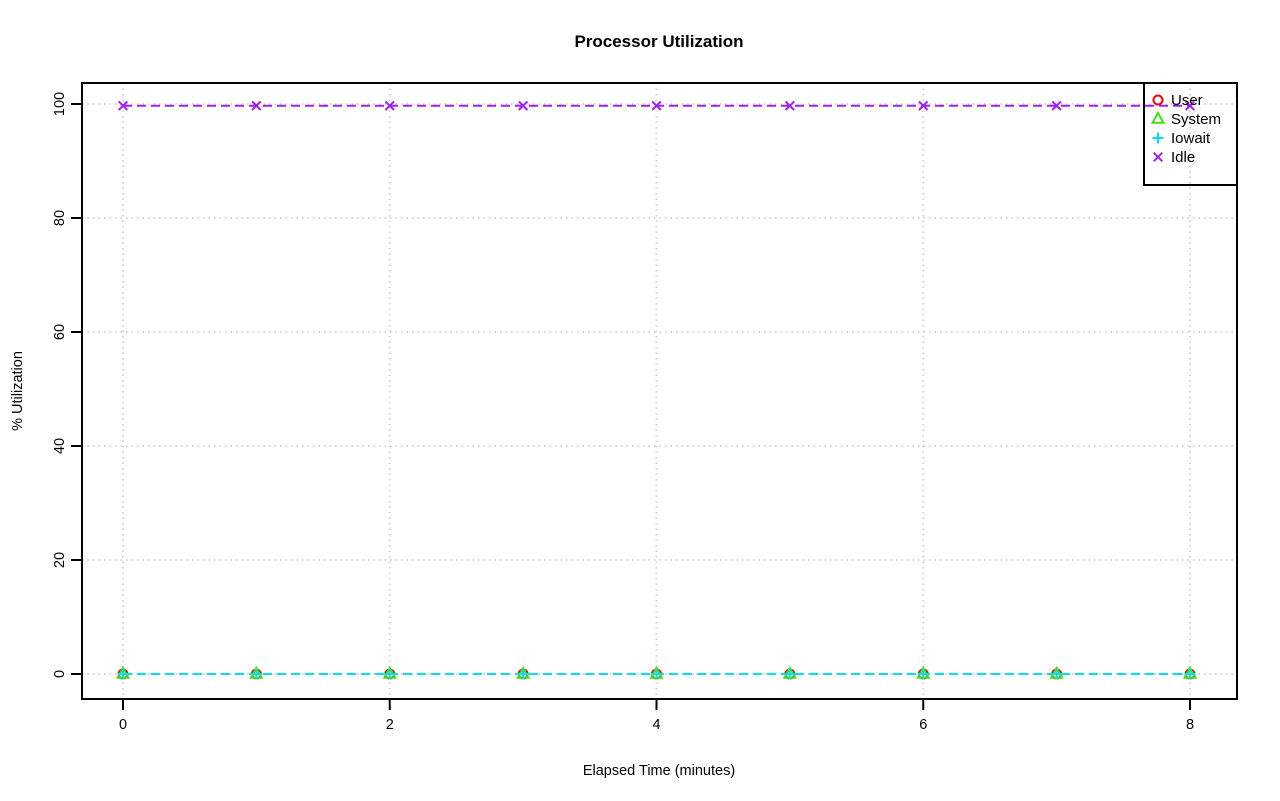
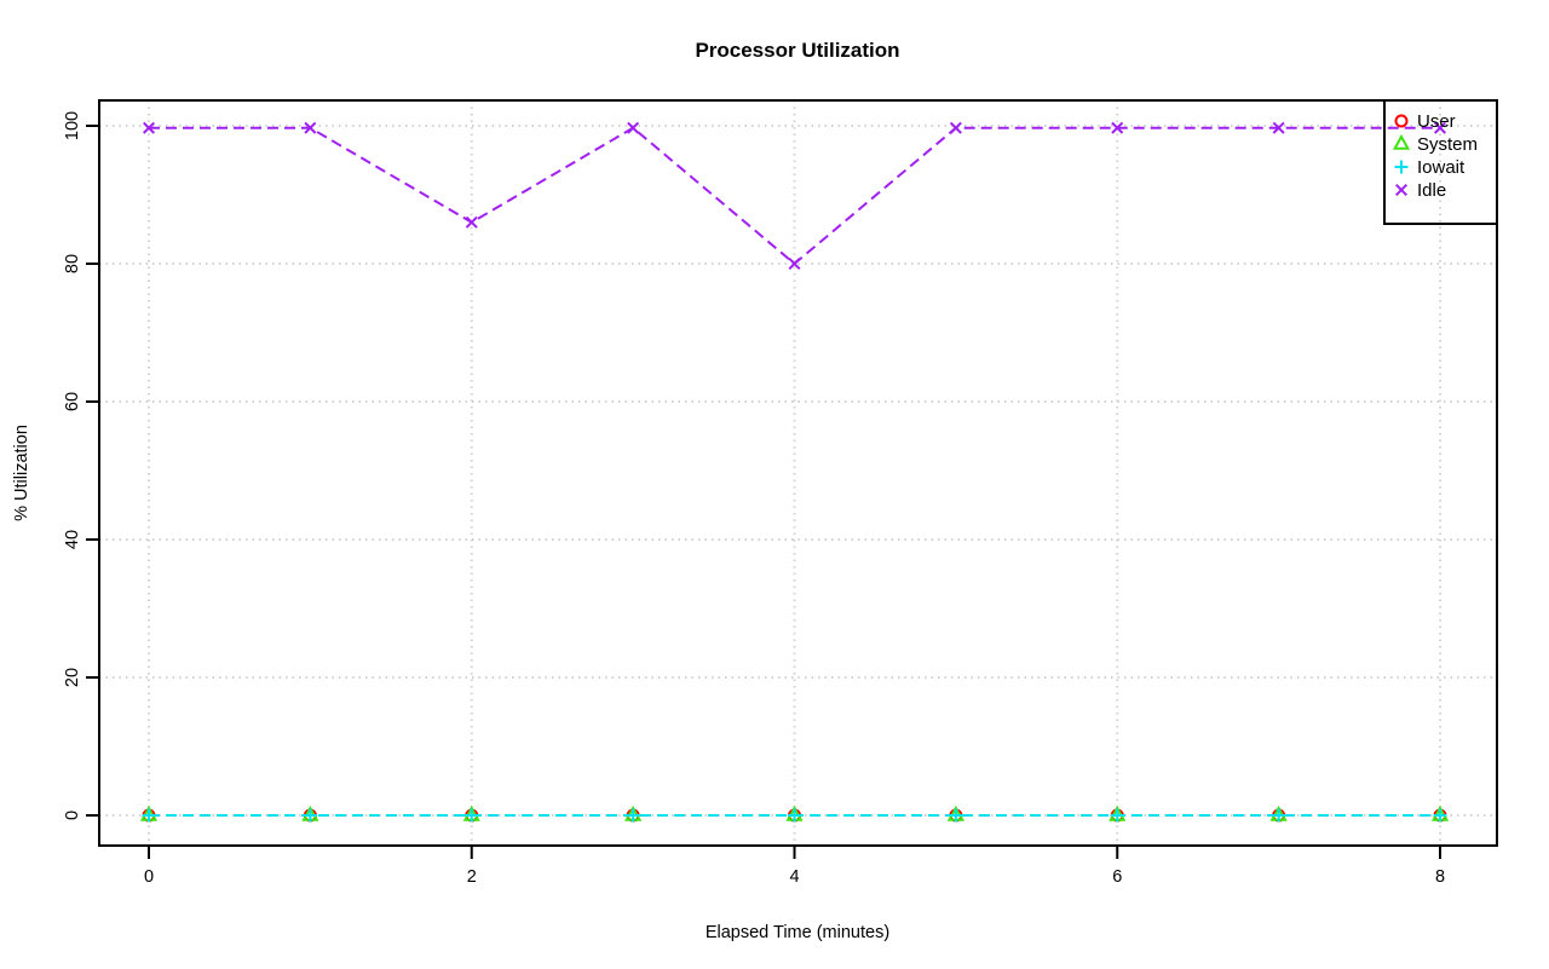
Idle/2: 100 -> 86
Idle/4: 100 -> 80
